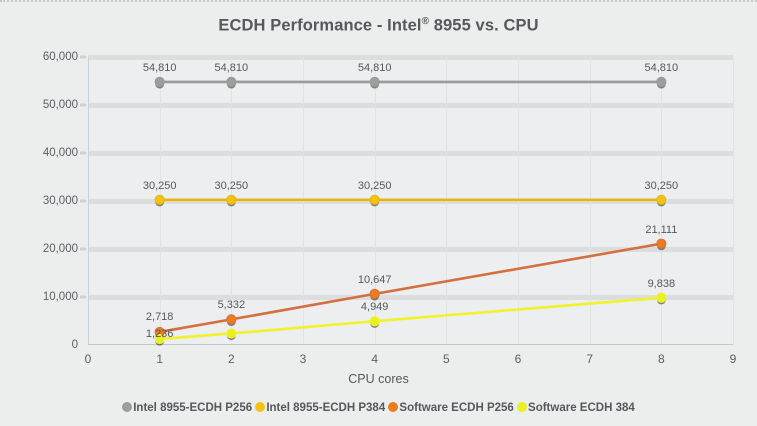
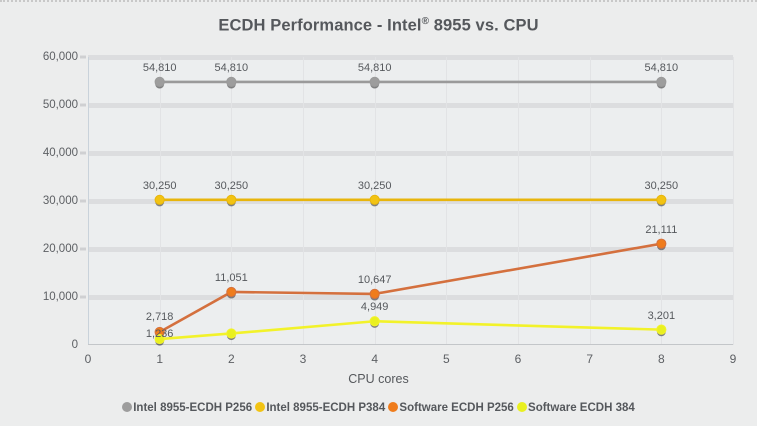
Software ECDH P256/2: 5,332 -> 11,051
Software ECDH 384/8: 9,838 -> 3,201
